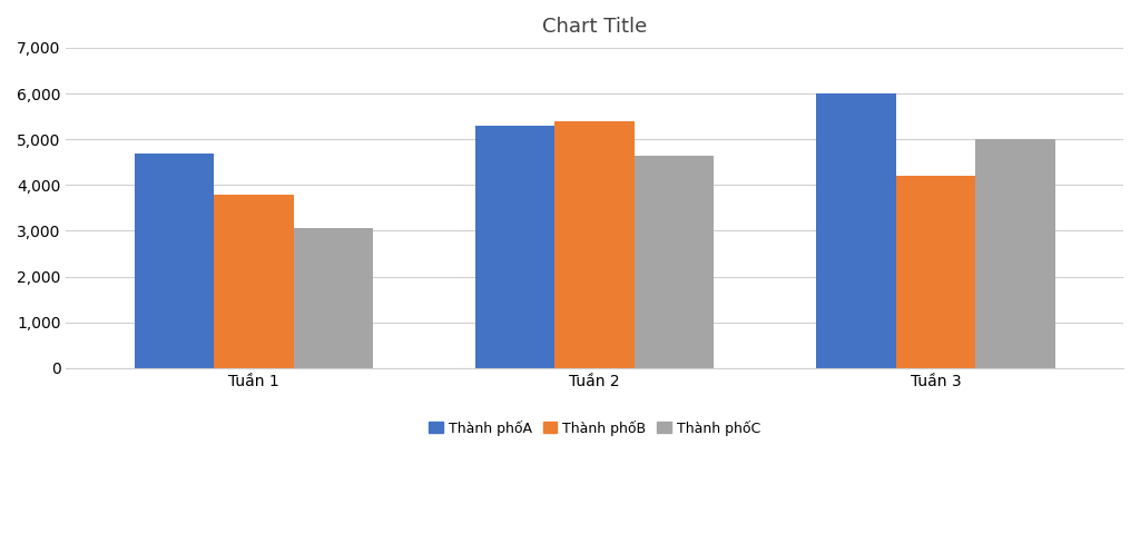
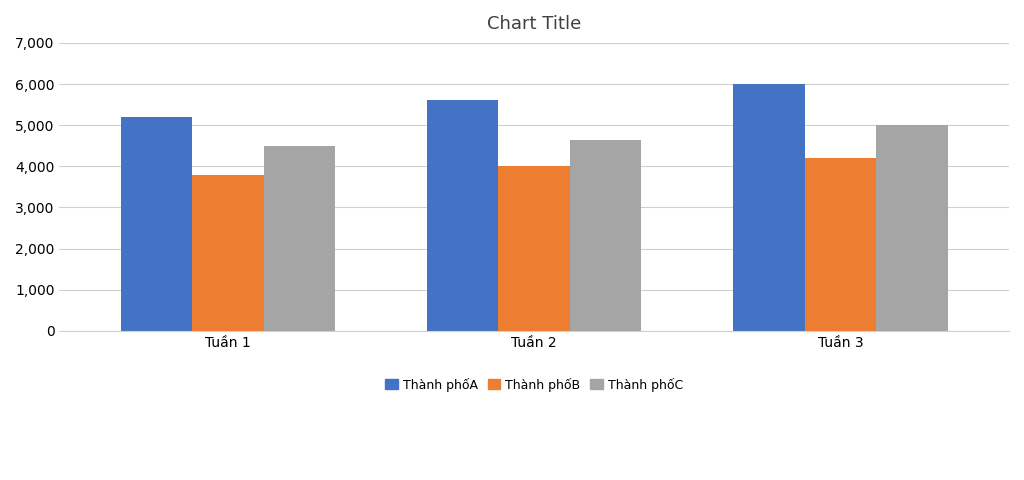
Thành phốA/Tuần 1: 4,700 -> 5,200
Thành phốC/Tuần 1: 3,050 -> 4,500
Thành phốA/Tuần 2: 5,300 -> 5,600
Thành phốB/Tuần 2: 5,400 -> 4,000
